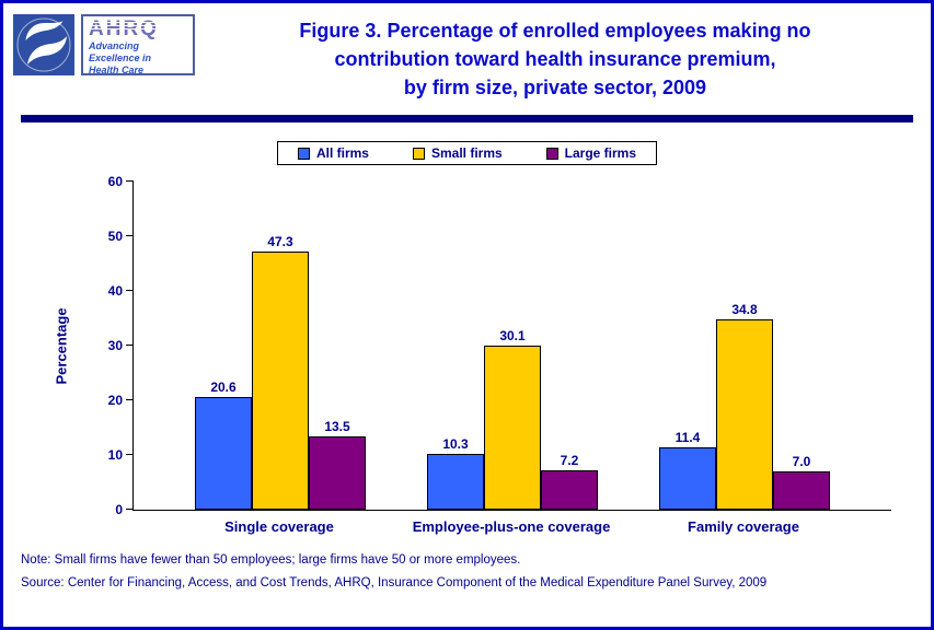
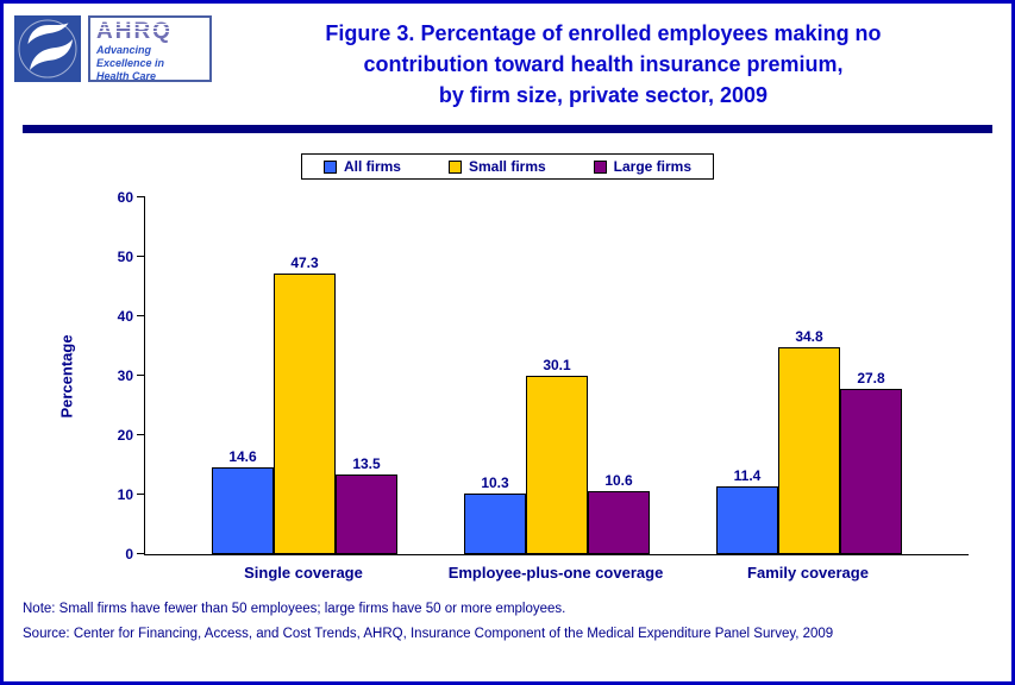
All firms/Single coverage: 20.6 -> 14.6
Large firms/Employee-plus-one coverage: 7.2 -> 10.6
Large firms/Family coverage: 7.0 -> 27.8
